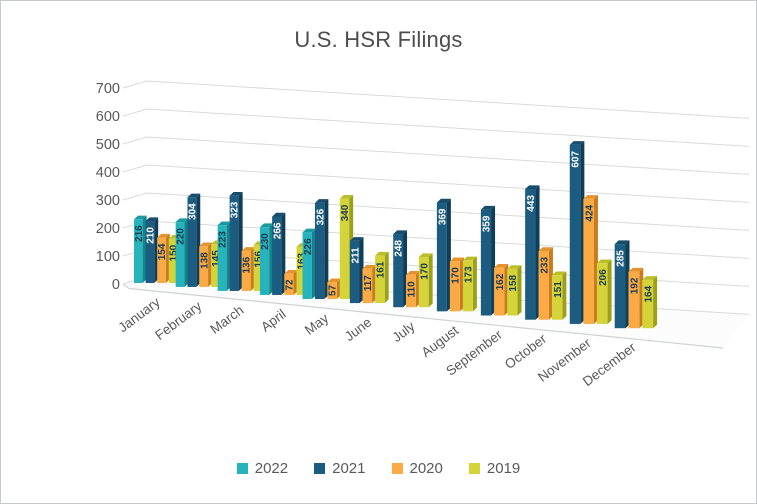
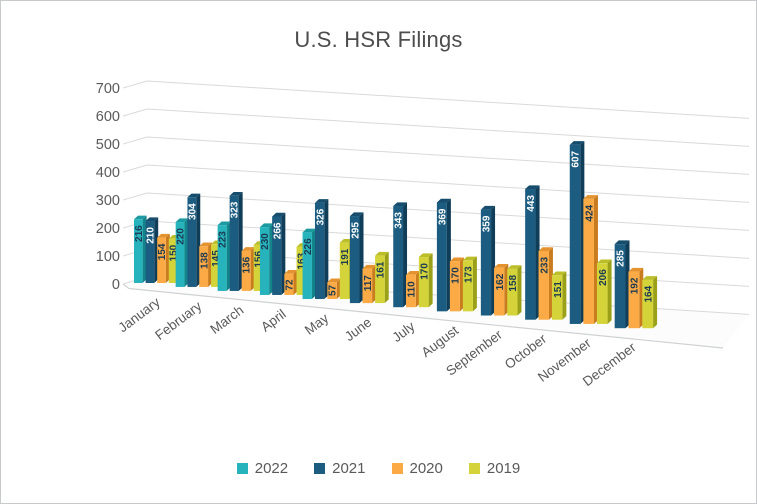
2019/May: 340 -> 191
2021/June: 211 -> 295
2021/July: 248 -> 343
